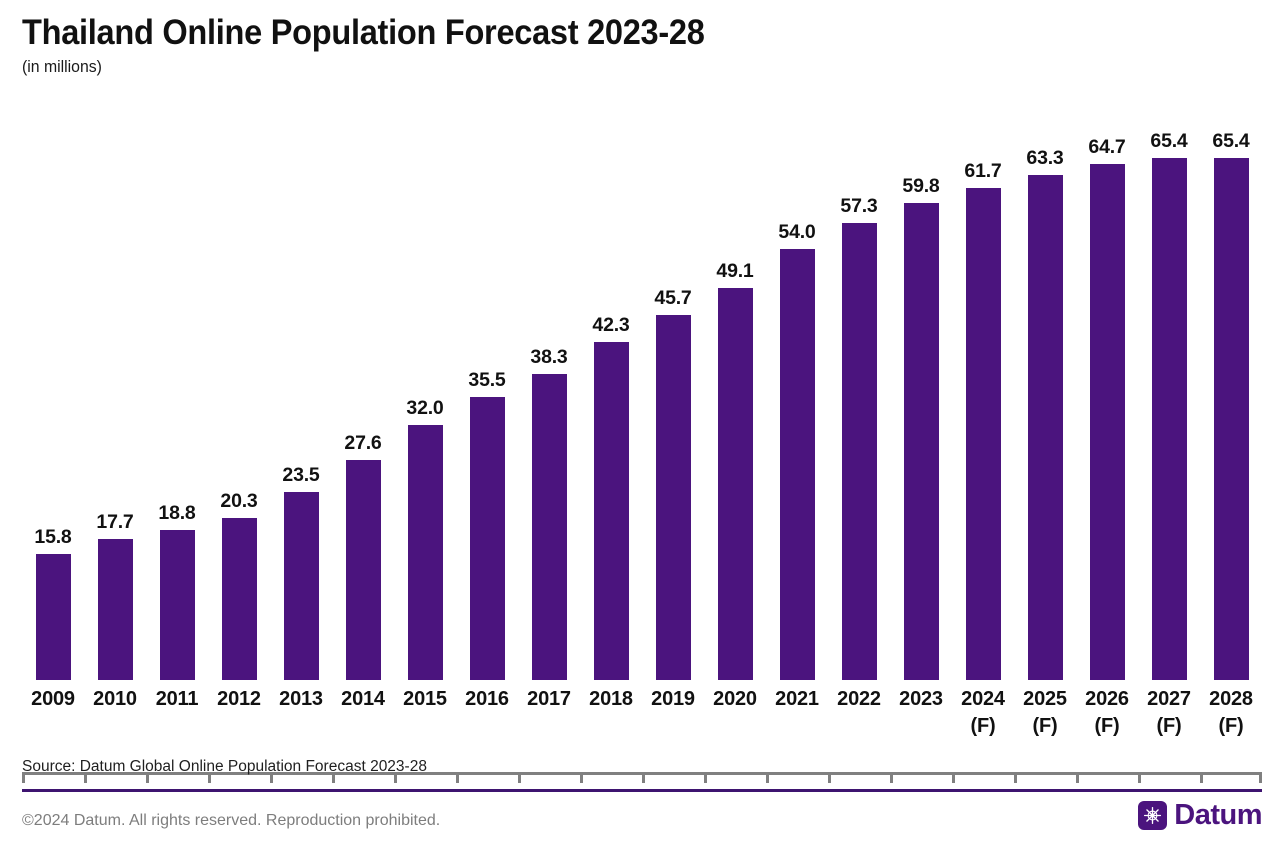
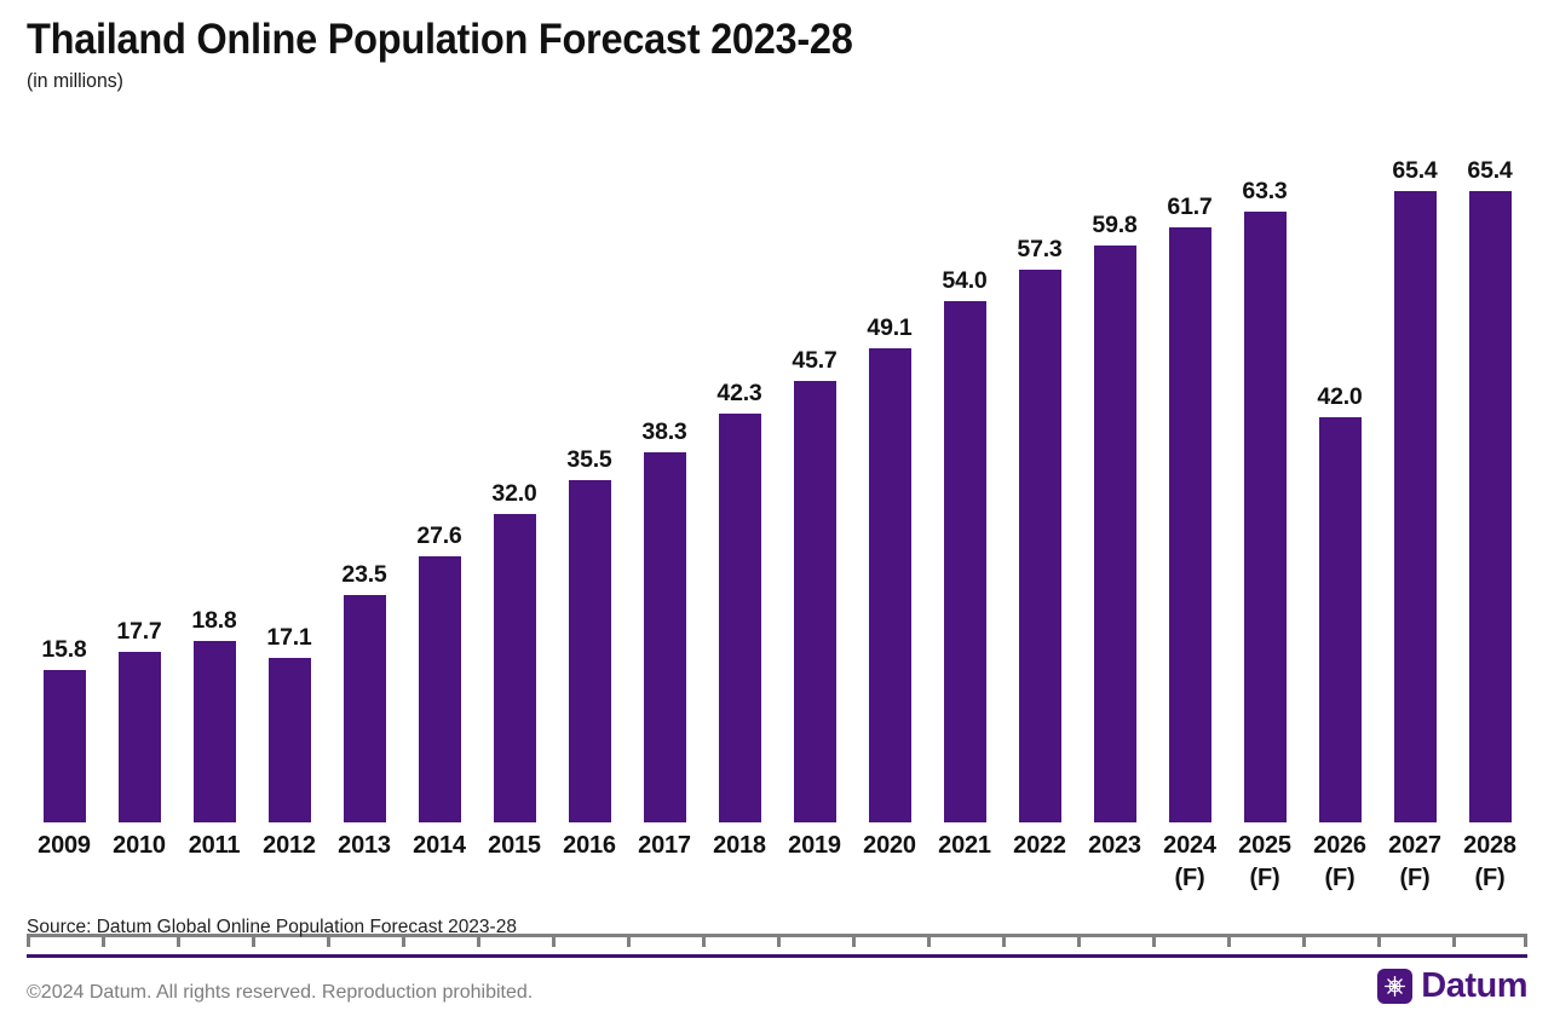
2012: 20.3 -> 17.1
2026: 64.7 -> 42.0
